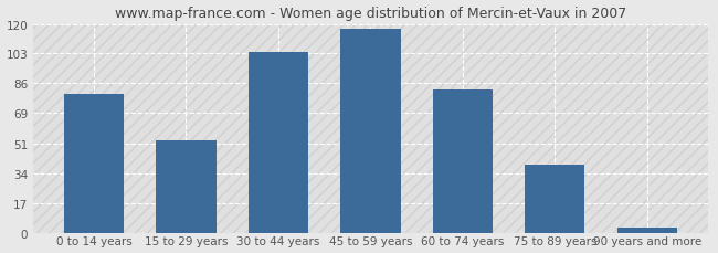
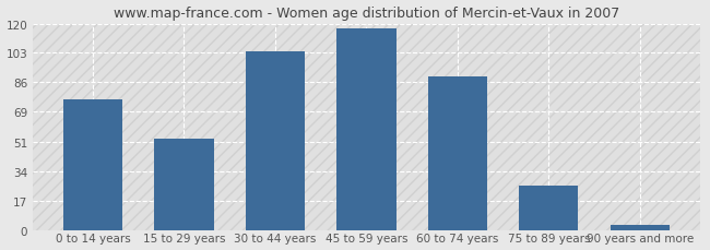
0 to 14 years: 80 -> 76
60 to 74 years: 82 -> 89
75 to 89 years: 39 -> 26
